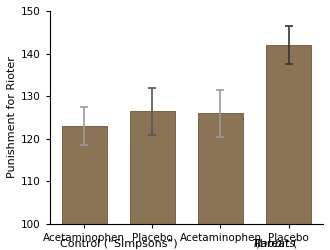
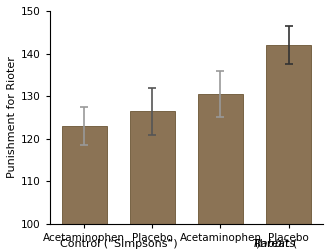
Acetaminophen: 126.0 -> 130.5
